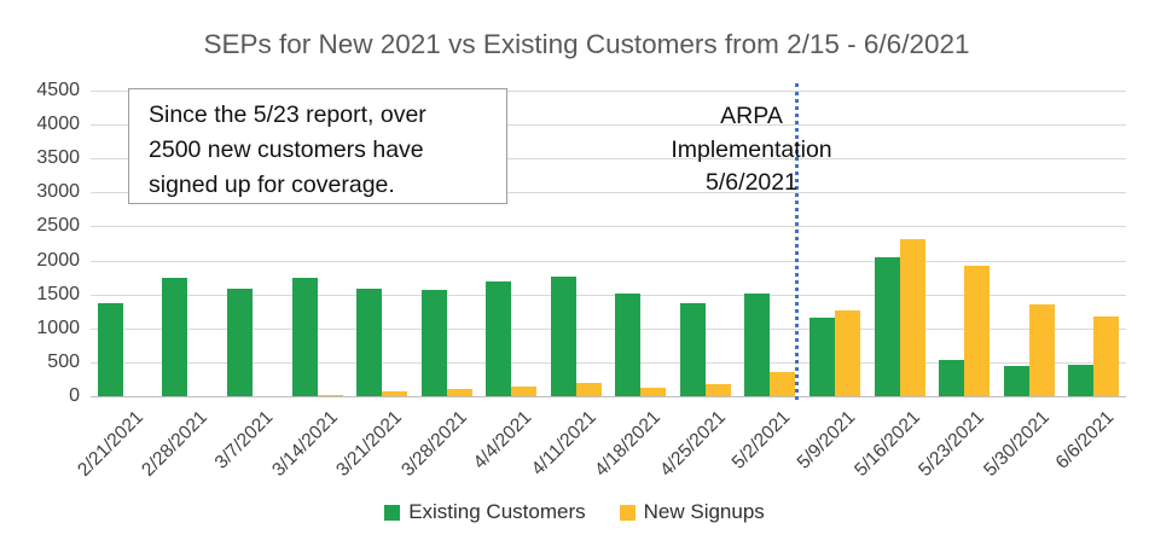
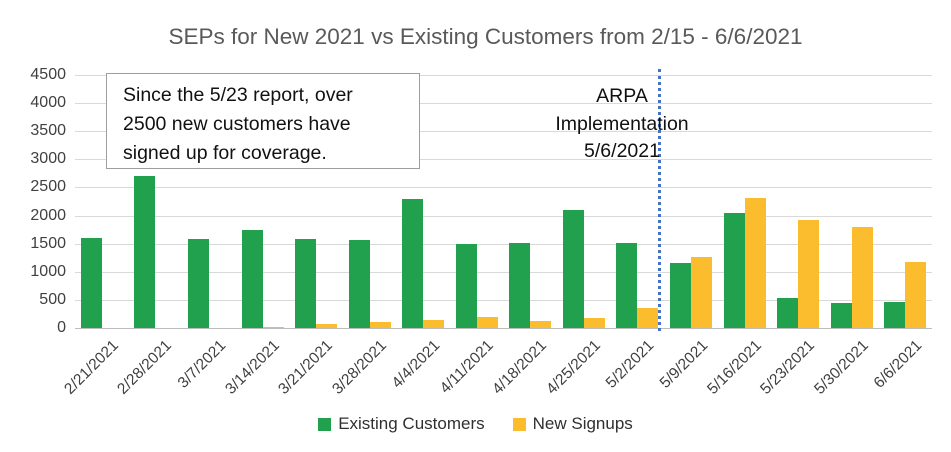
Existing Customers/2/21/2021: 1400 -> 1600
Existing Customers/2/28/2021: 1800 -> 2700
Existing Customers/4/4/2021: 1700 -> 2300
Existing Customers/4/11/2021: 1800 -> 1500
Existing Customers/4/25/2021: 1400 -> 2100
New Signups/5/30/2021: 1400 -> 1800
